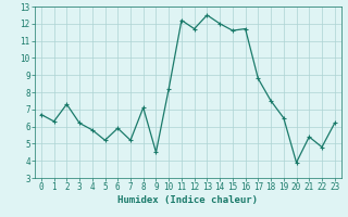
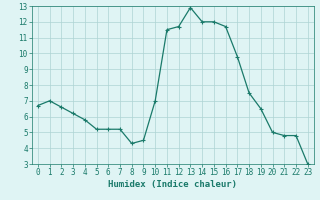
1: 6.3 -> 7.0
2: 7.3 -> 6.6
6: 5.9 -> 5.2
8: 7.1 -> 4.3
10: 8.2 -> 7.0
11: 12.2 -> 11.5
13: 12.5 -> 12.9
15: 11.6 -> 12.0
17: 8.8 -> 9.8
20: 3.9 -> 5.0
21: 5.4 -> 4.8
23: 6.2 -> 3.0
